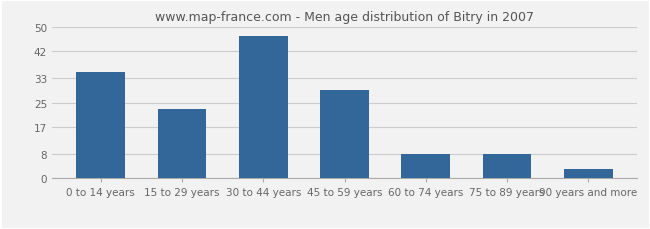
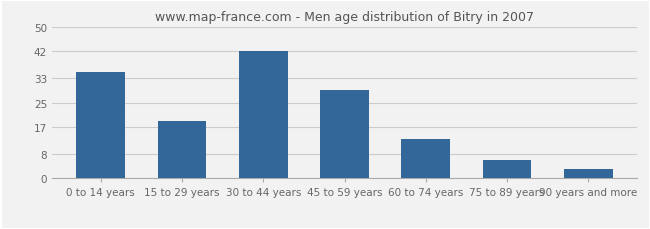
15 to 29 years: 23 -> 19
30 to 44 years: 47 -> 42
60 to 74 years: 8 -> 13
75 to 89 years: 8 -> 6
